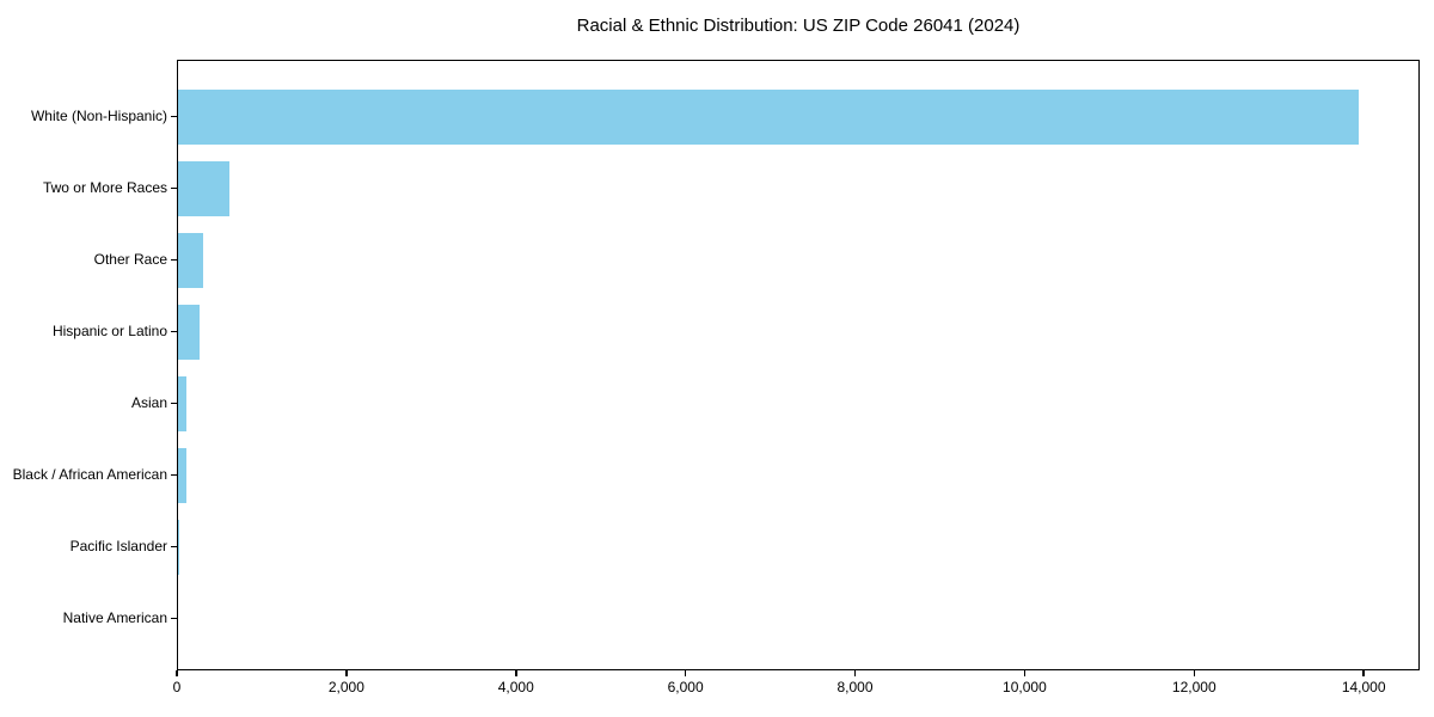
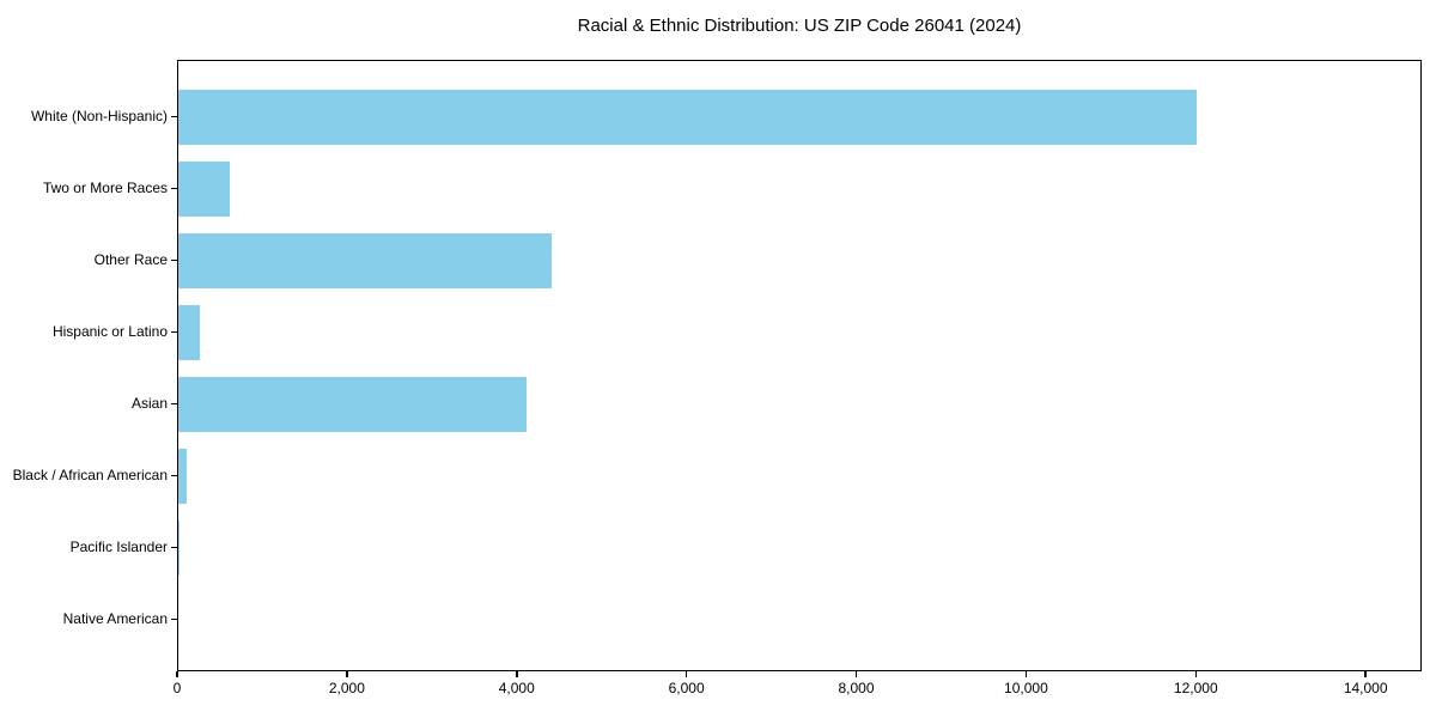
White (Non-Hispanic): 13900 -> 12000
Other Race: 300 -> 4400
Asian: 100 -> 4100
